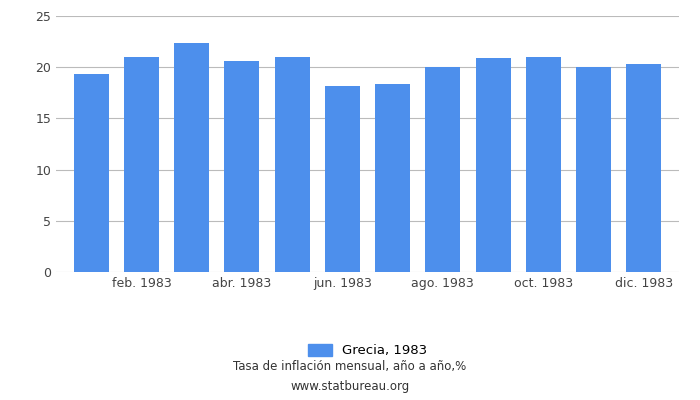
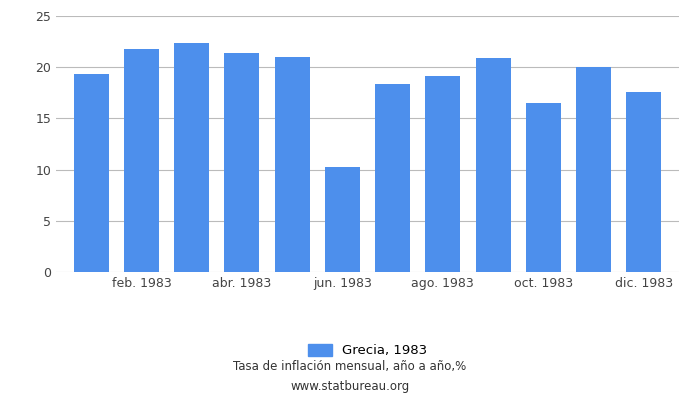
feb. 1983: 21.0 -> 21.8
abr. 1983: 20.6 -> 21.4
jun. 1983: 18.2 -> 10.3
ago. 1983: 20.0 -> 19.1
oct. 1983: 21.0 -> 16.5
dic. 1983: 20.3 -> 17.6
